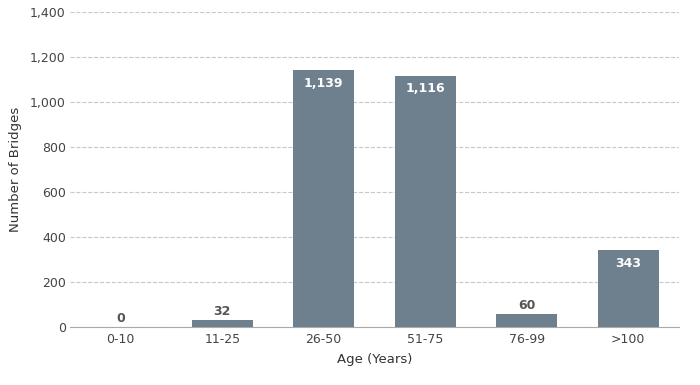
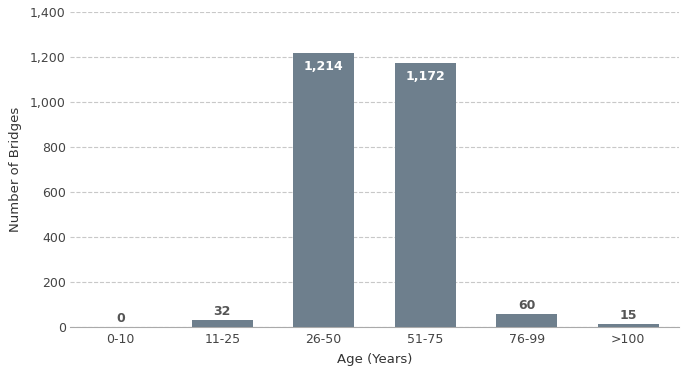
26-50: 1,139 -> 1,214
51-75: 1,116 -> 1,172
>100: 343 -> 15
